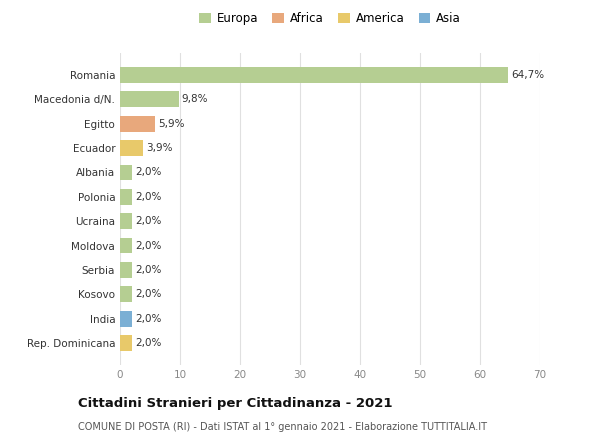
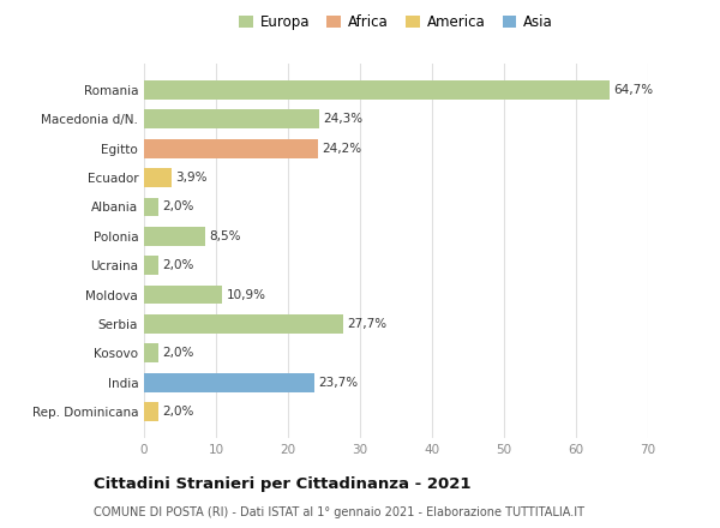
Macedonia d/N.: 9,8% -> 24,3%
Egitto: 5,9% -> 24,2%
Polonia: 2,0% -> 8,5%
Moldova: 2,0% -> 10,9%
Serbia: 2,0% -> 27,7%
India: 2,0% -> 23,7%
